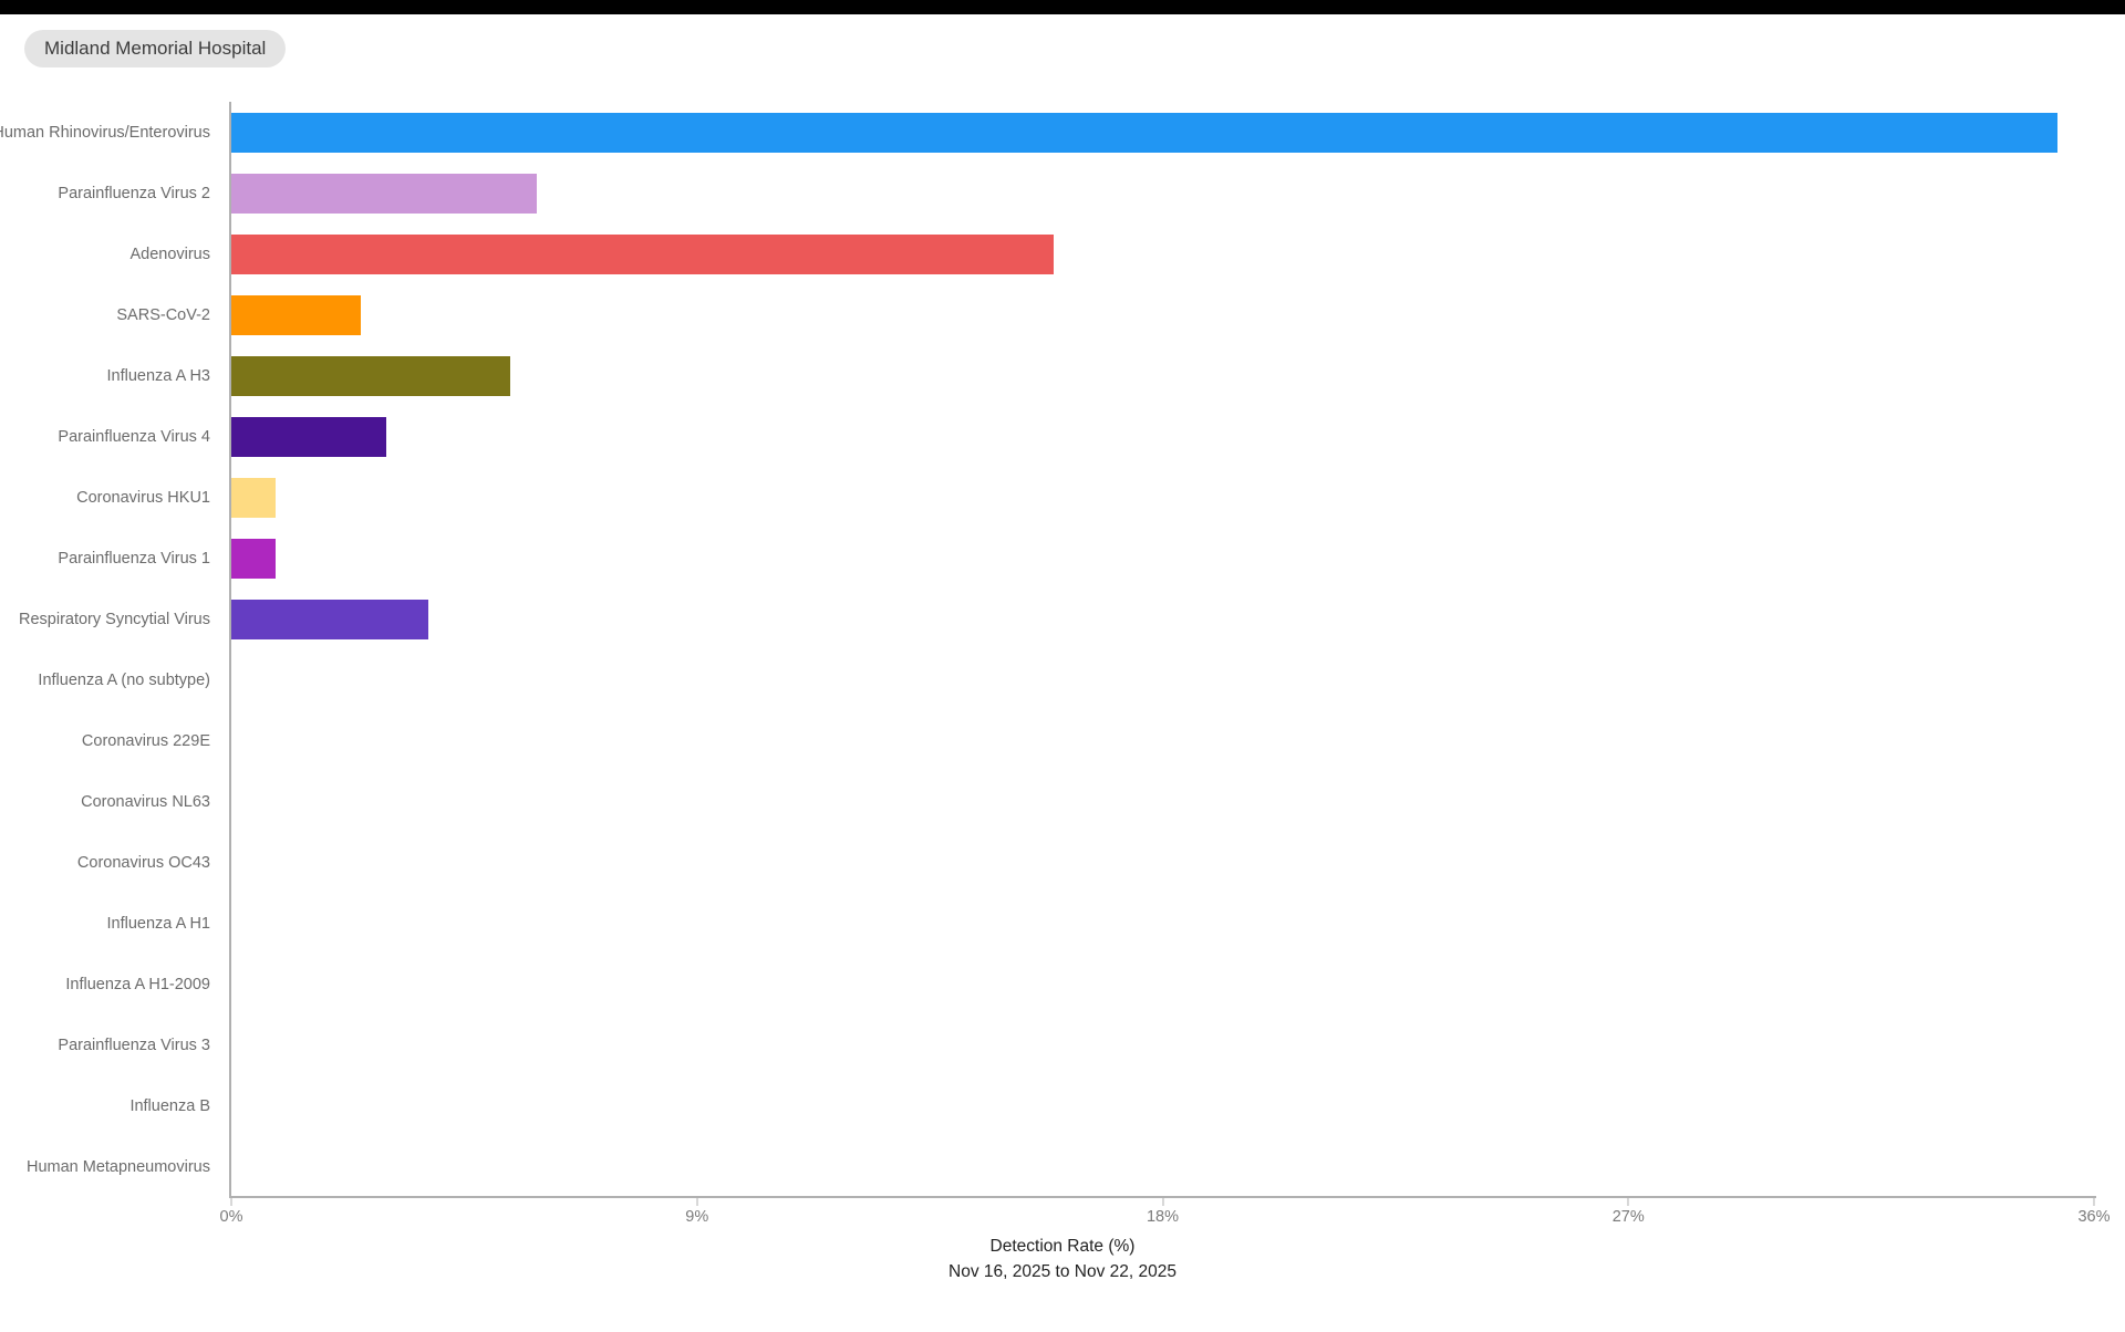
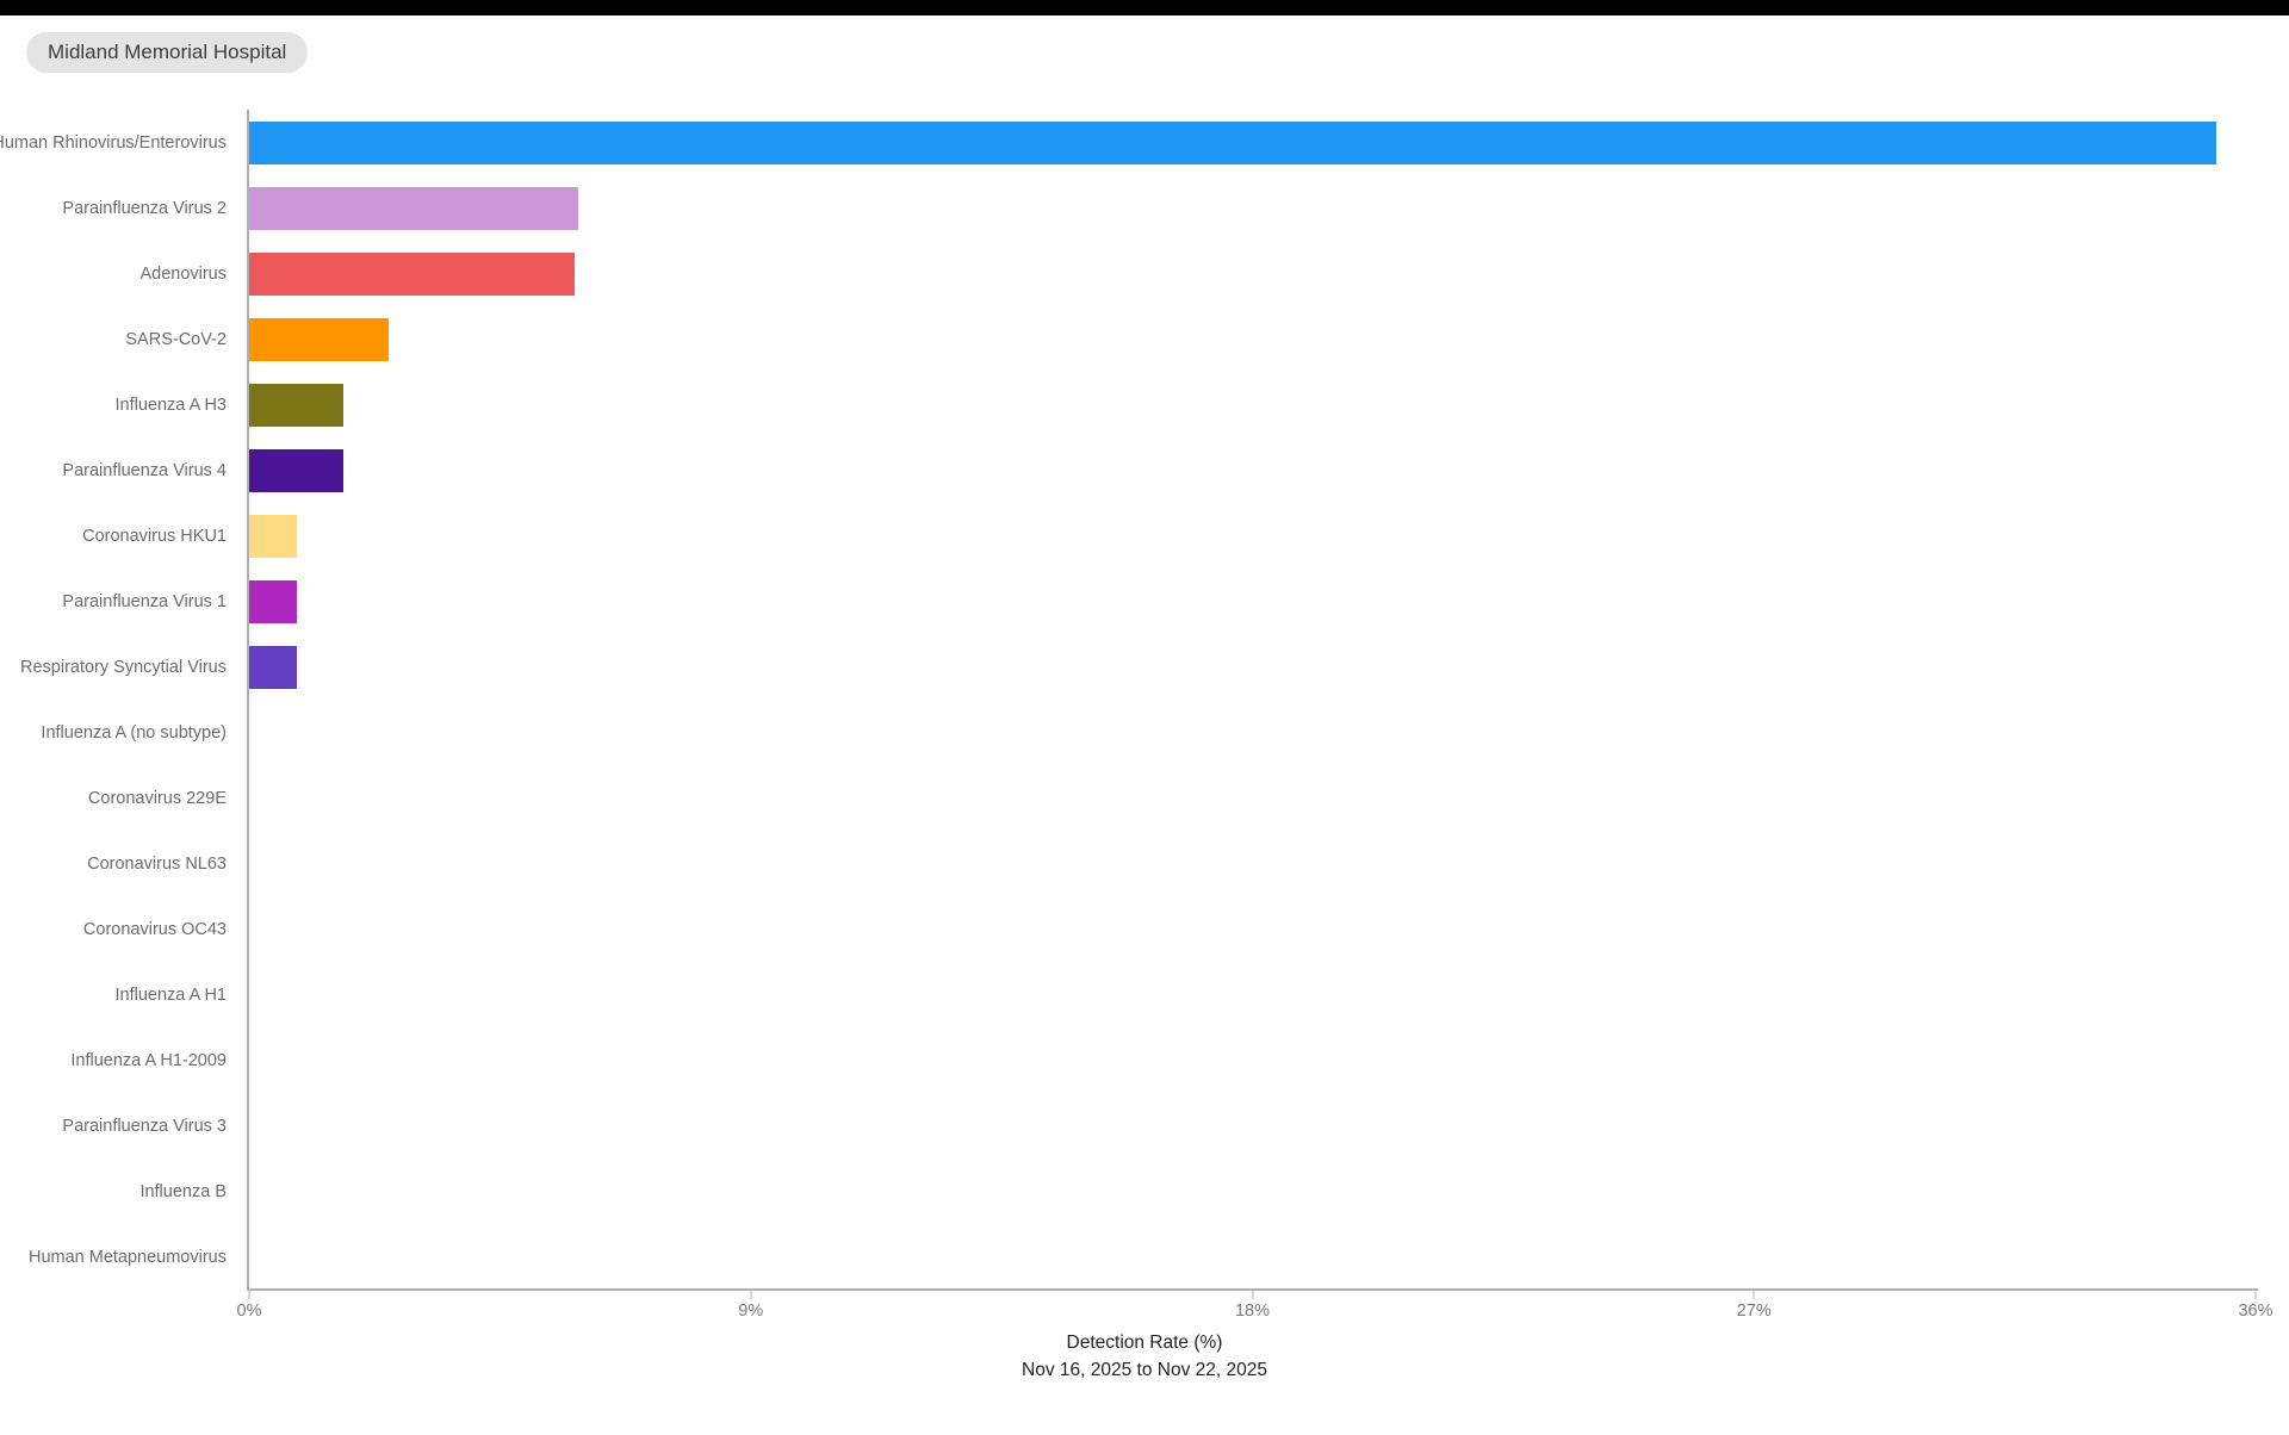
Adenovirus: 15.9% -> 5.8%
Influenza A H3: 5.4% -> 1.7%
Parainfluenza Virus 4: 3.0% -> 1.7%
Respiratory Syncytial Virus: 3.8% -> 0.8%
